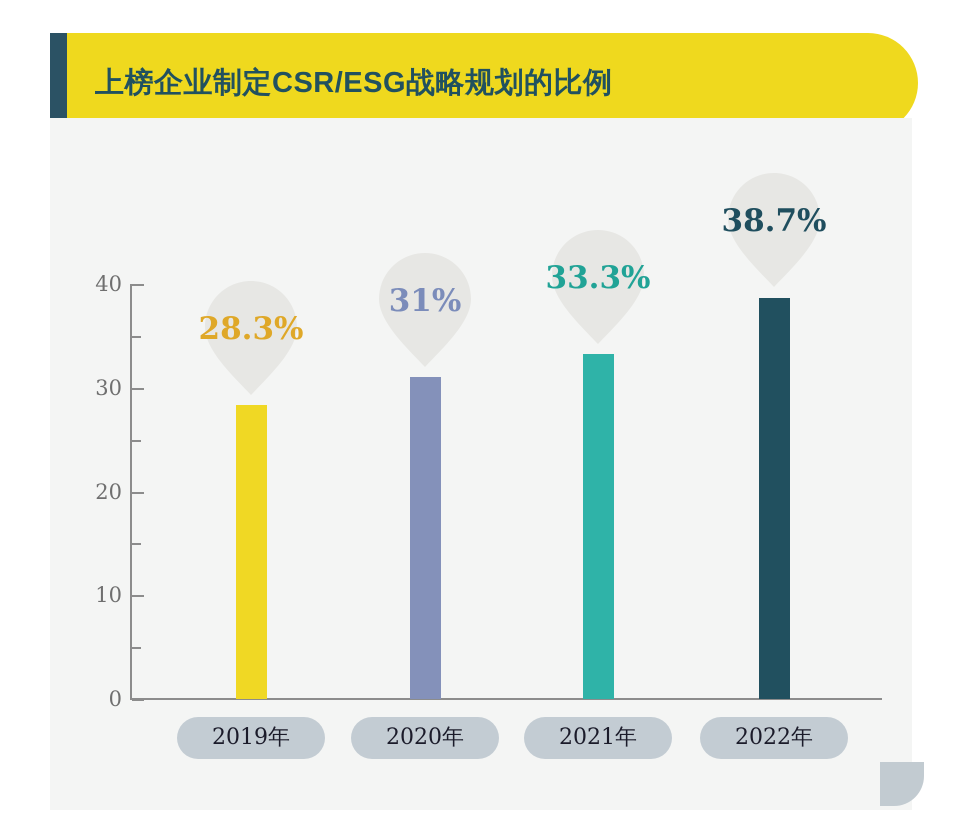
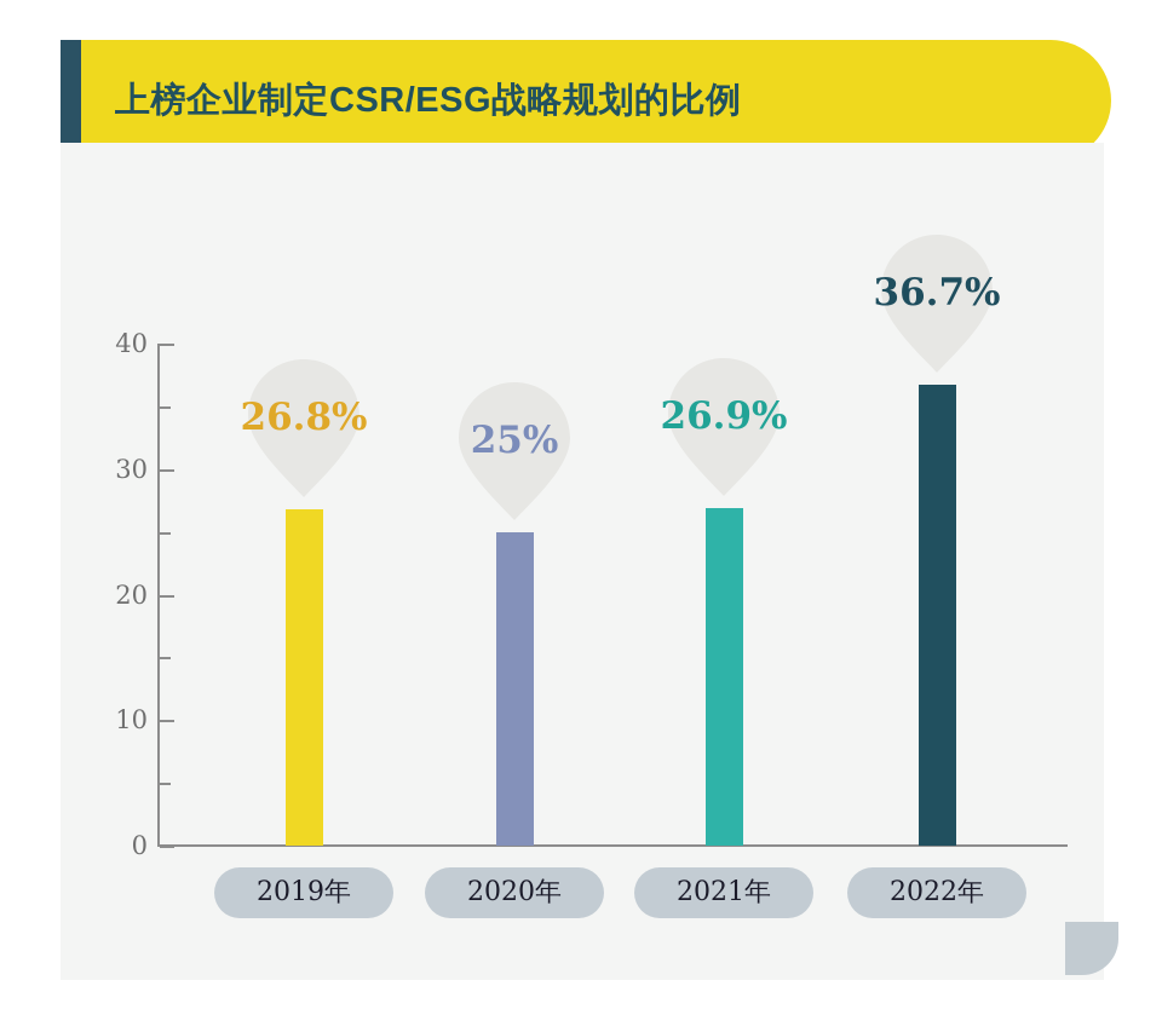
2019年: 28.3% -> 26.8%
2020年: 31% -> 25%
2021年: 33.3% -> 26.9%
2022年: 38.7% -> 36.7%
